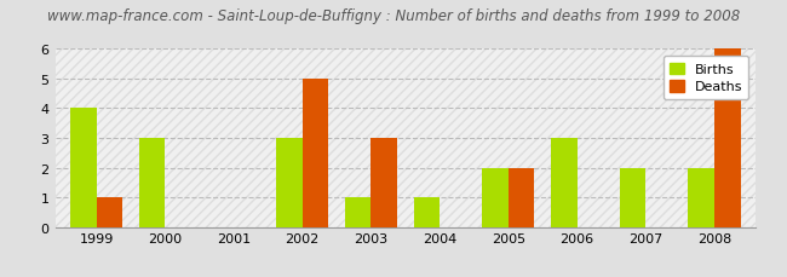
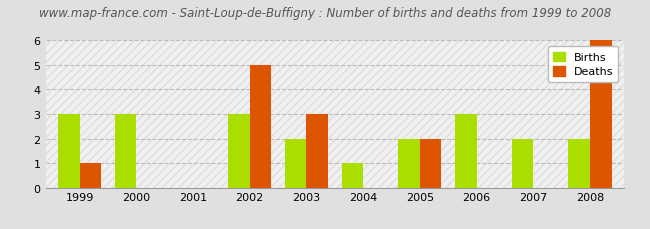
Births/1999: 4 -> 3
Births/2003: 1 -> 2
